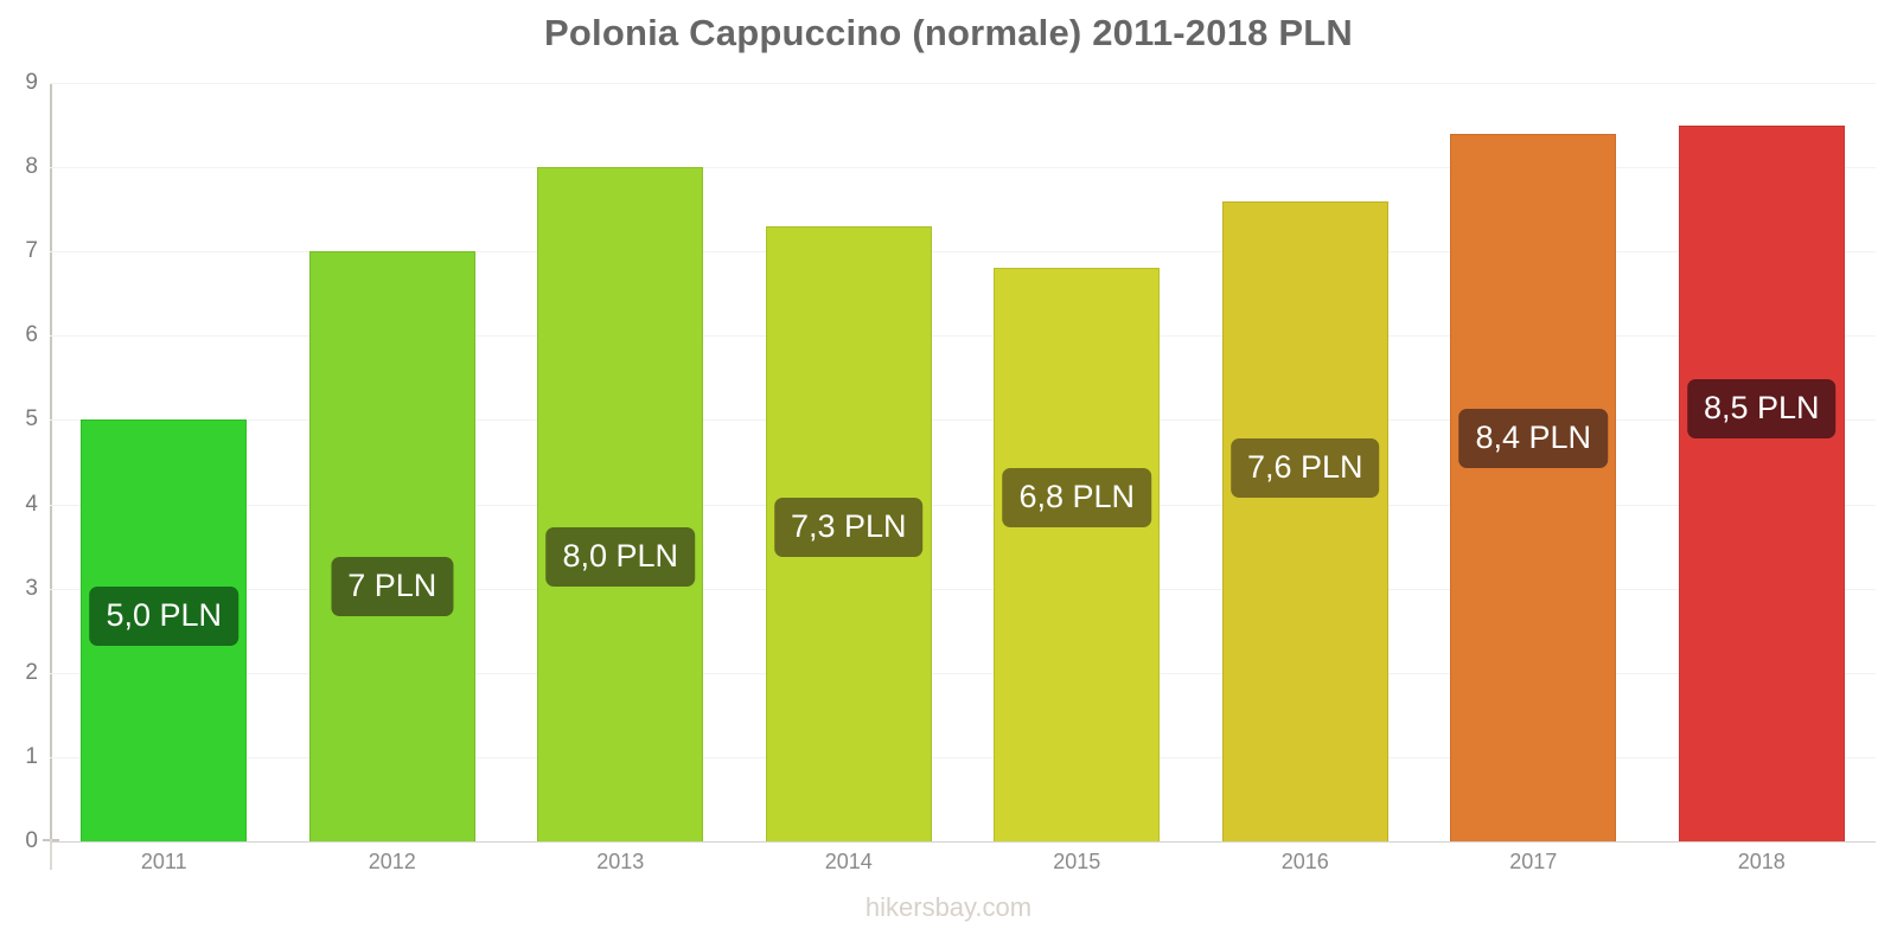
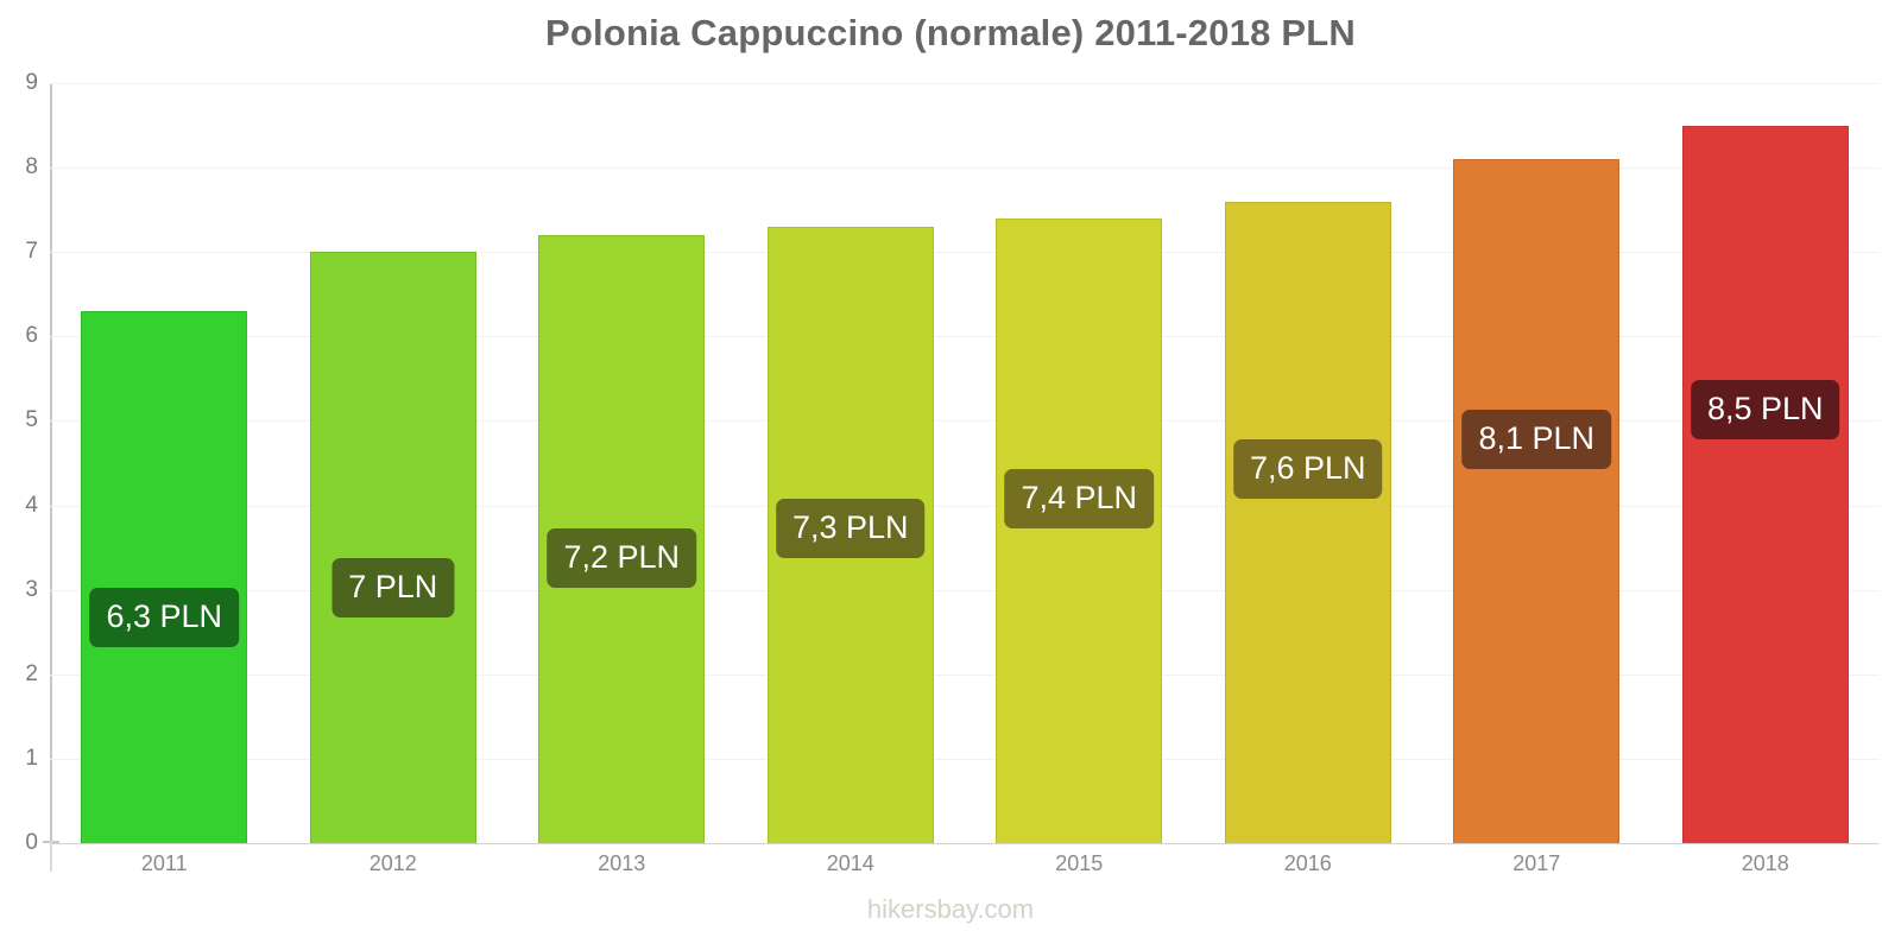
2011: 5,0 -> 6,3
2013: 8,0 -> 7,2
2015: 6,8 -> 7,4
2017: 8,4 -> 8,1
